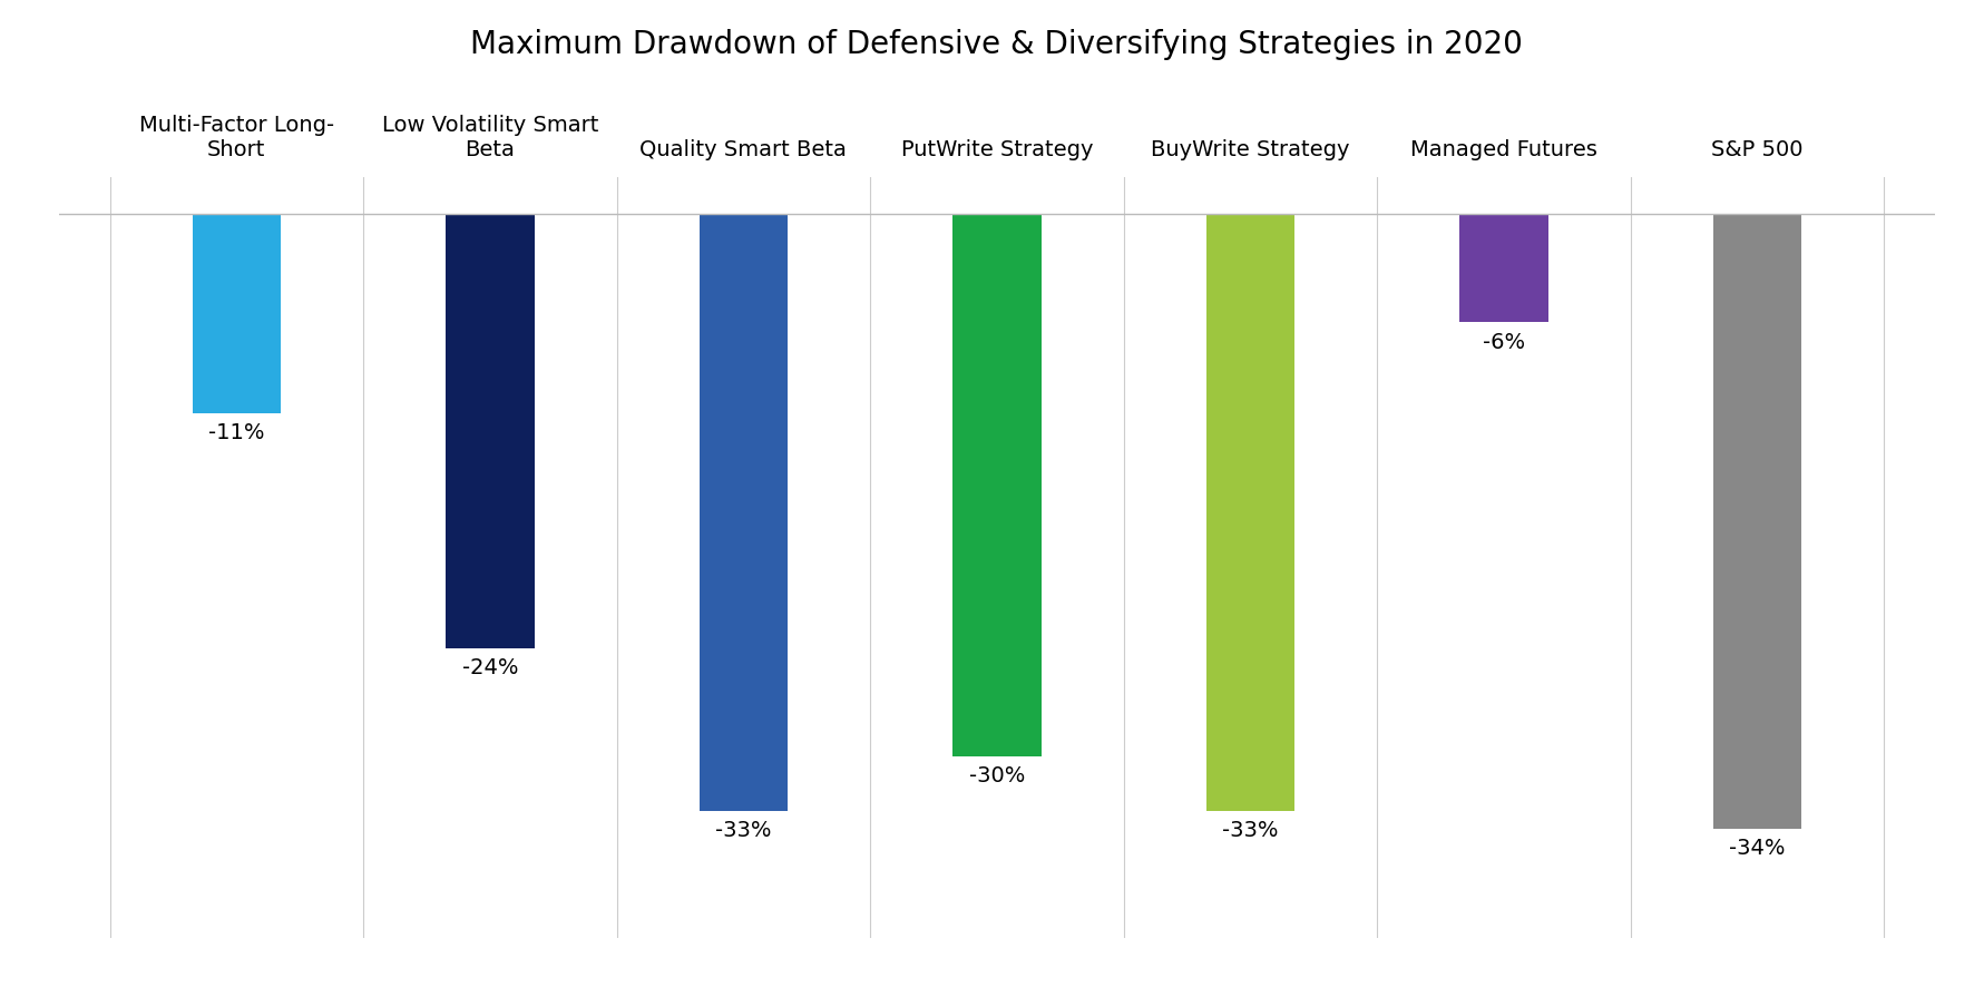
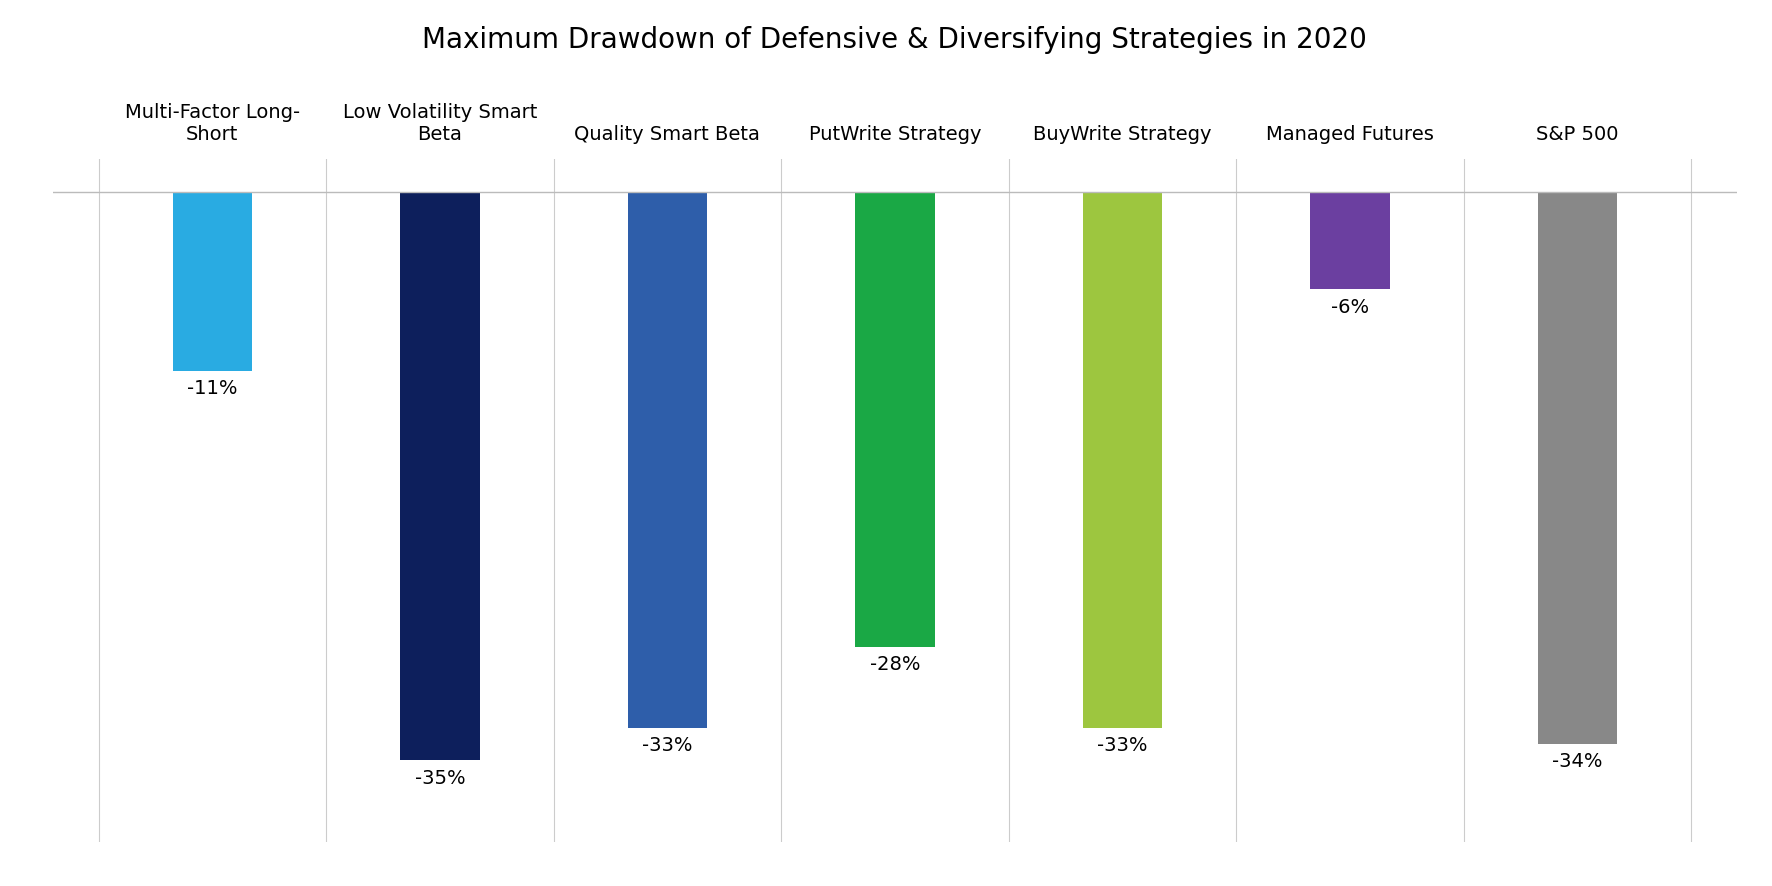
Low Volatility Smart Beta: -24% -> -35%
PutWrite Strategy: -30% -> -28%
